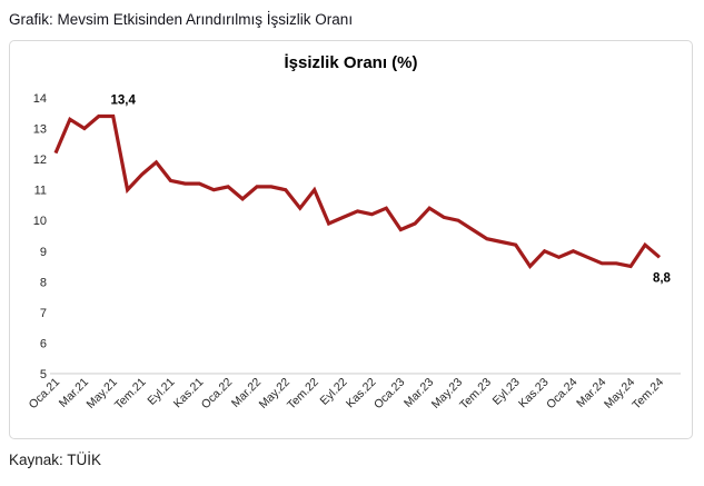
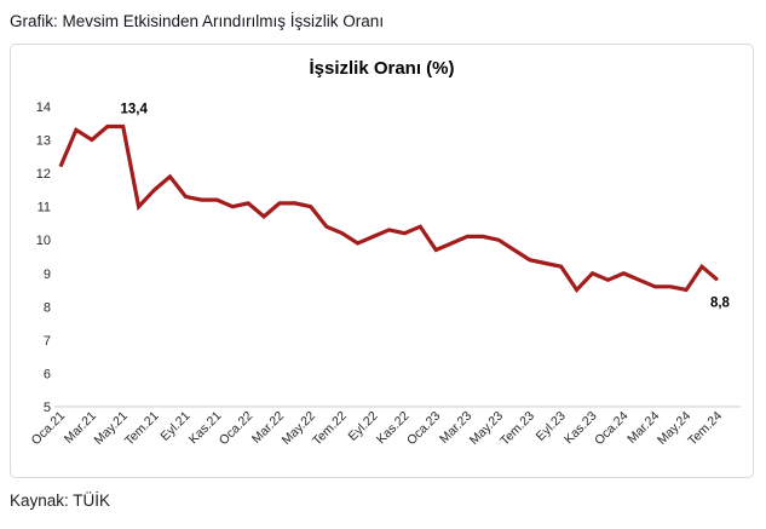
Tem.22: 11.0 -> 10.2
Mar.23: 10.4 -> 10.1
